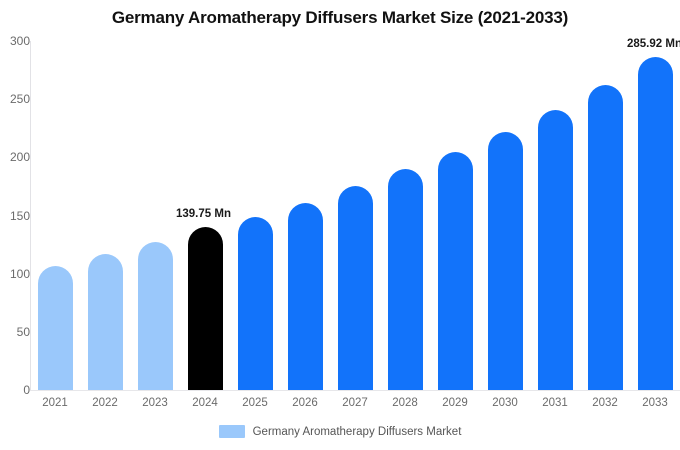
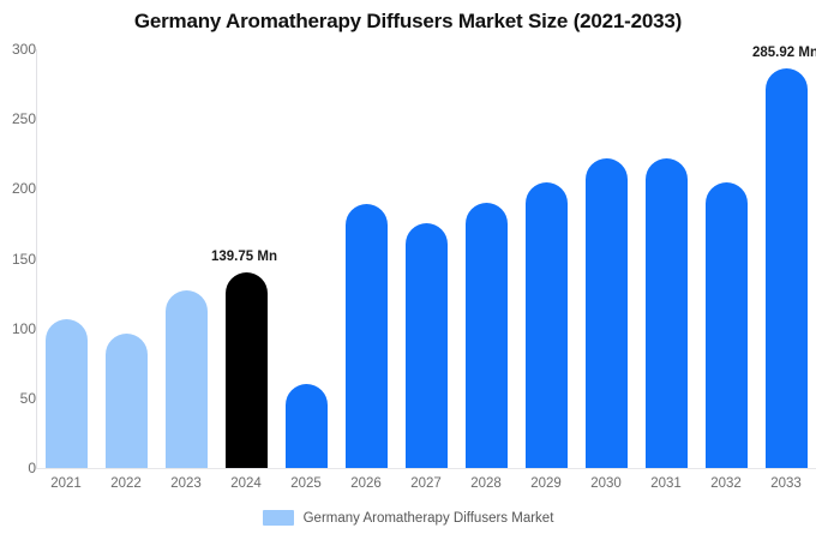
2022: 117 -> 96
2025: 149 -> 60
2026: 161 -> 189
2031: 241 -> 222
2032: 262 -> 205
